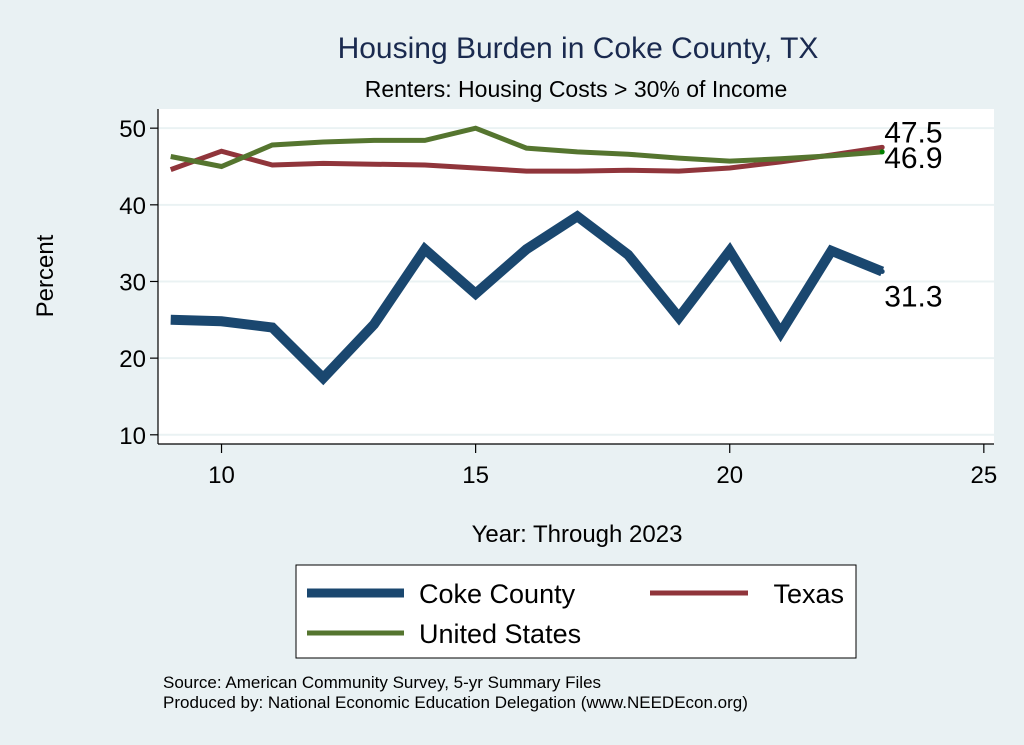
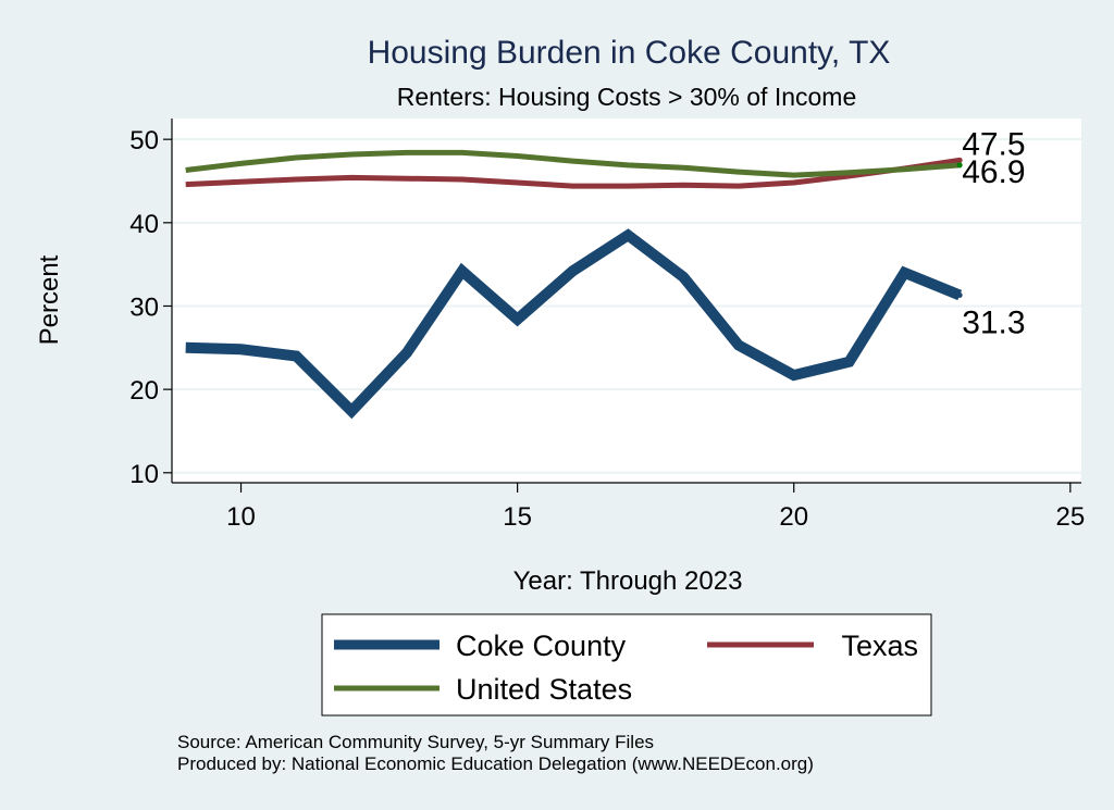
Texas/10: 47 -> 45
United States/10: 45 -> 47
United States/15: 50 -> 48
Coke County/20: 34 -> 22
